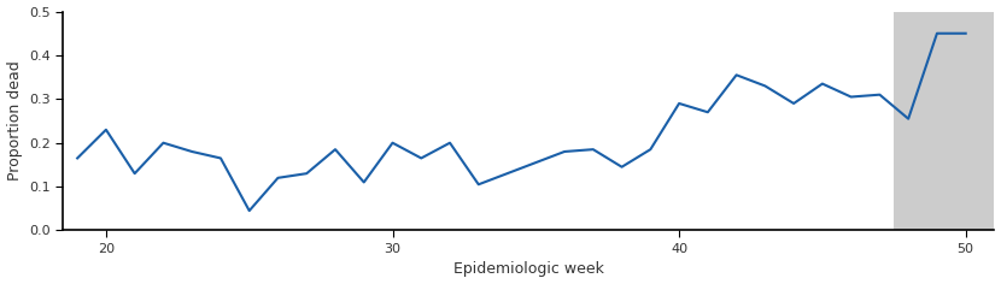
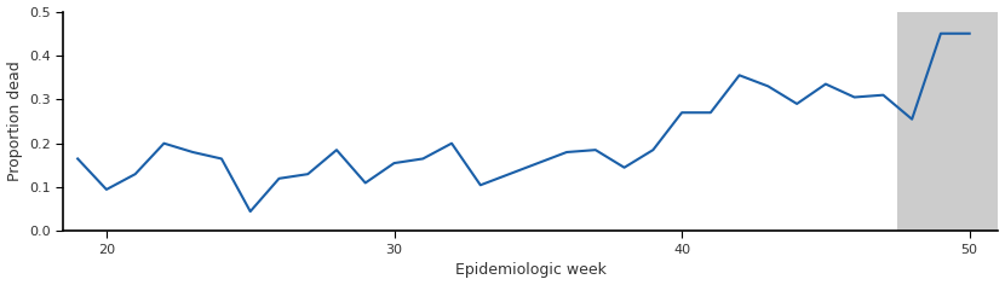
20: 0.230 -> 0.095
30: 0.200 -> 0.155
40: 0.290 -> 0.270
